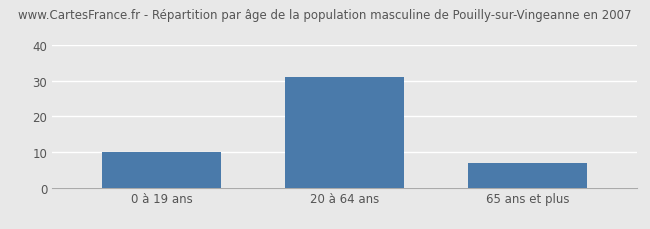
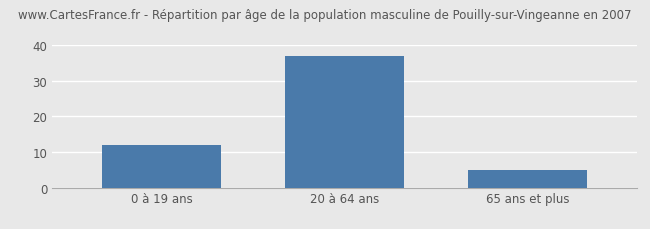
0 à 19 ans: 10 -> 12
20 à 64 ans: 31 -> 37
65 ans et plus: 7 -> 5
